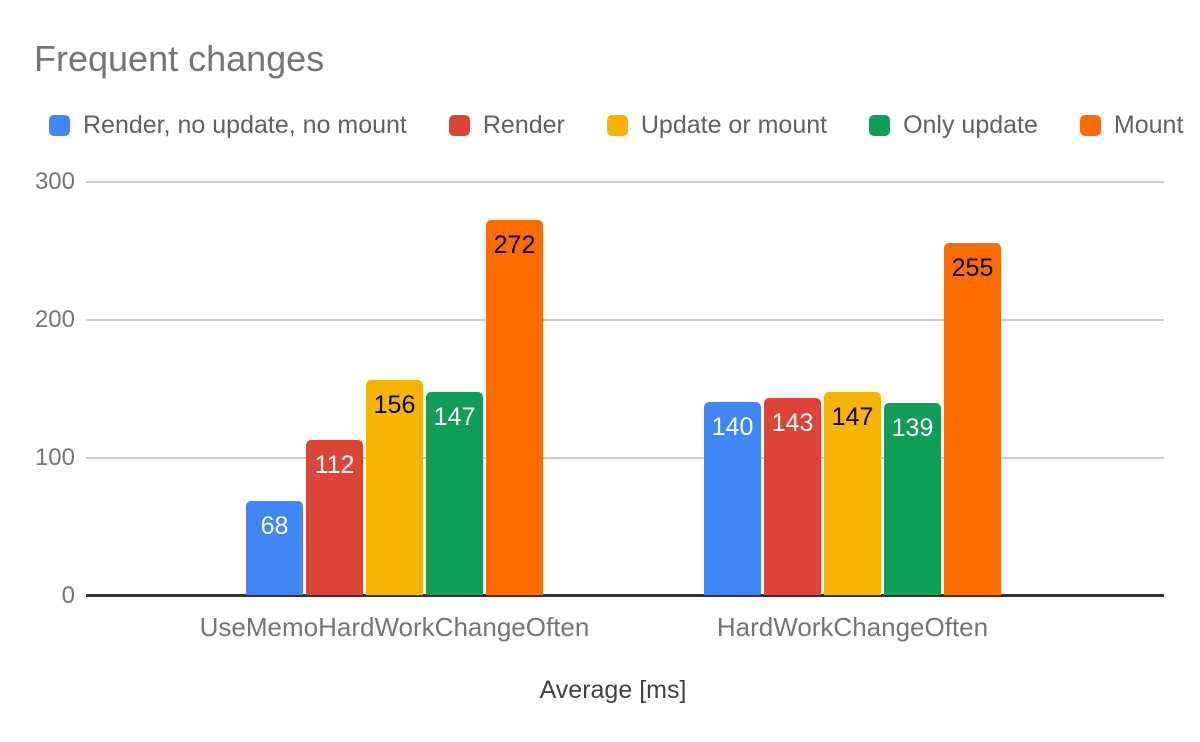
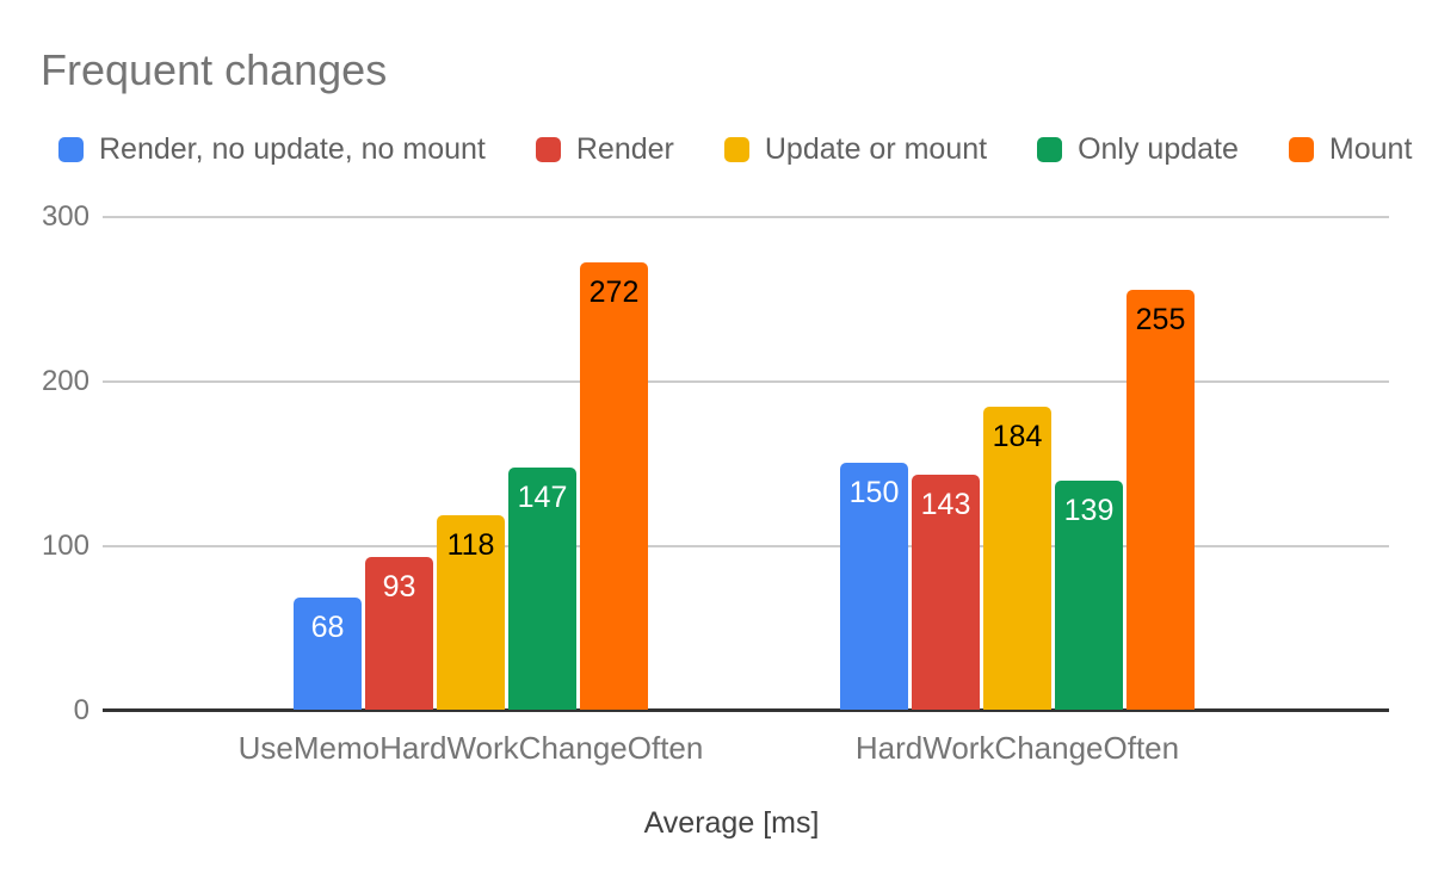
Render/UseMemoHardWorkChangeOften: 112 -> 93
Update or mount/UseMemoHardWorkChangeOften: 156 -> 118
Render, no update, no mount/HardWorkChangeOften: 140 -> 150
Update or mount/HardWorkChangeOften: 147 -> 184
